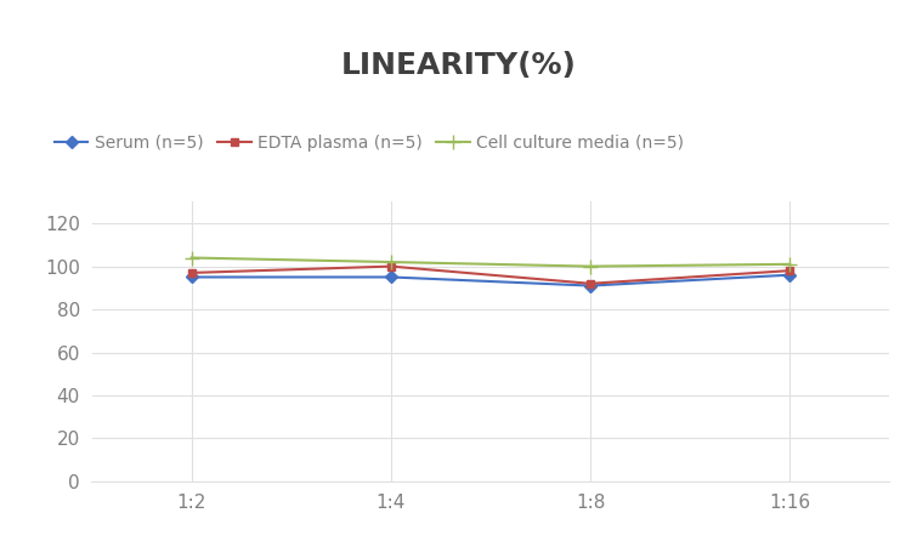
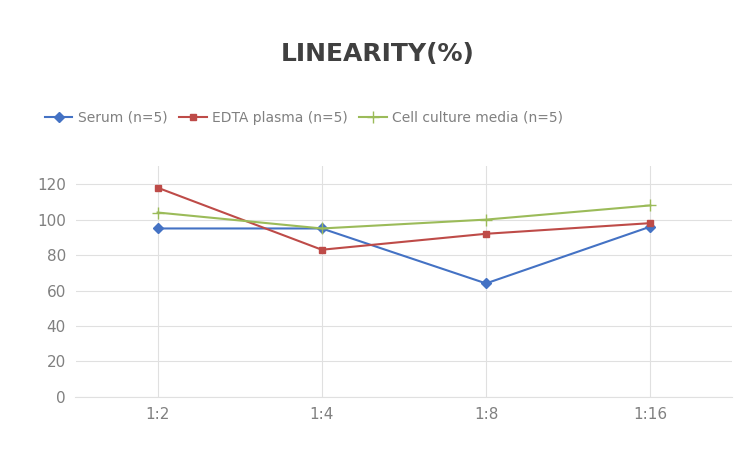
EDTA plasma (n=5)/1:2: 97 -> 118
EDTA plasma (n=5)/1:4: 100 -> 83
Cell culture media (n=5)/1:4: 102 -> 95
Serum (n=5)/1:8: 91 -> 64
Cell culture media (n=5)/1:16: 101 -> 108
